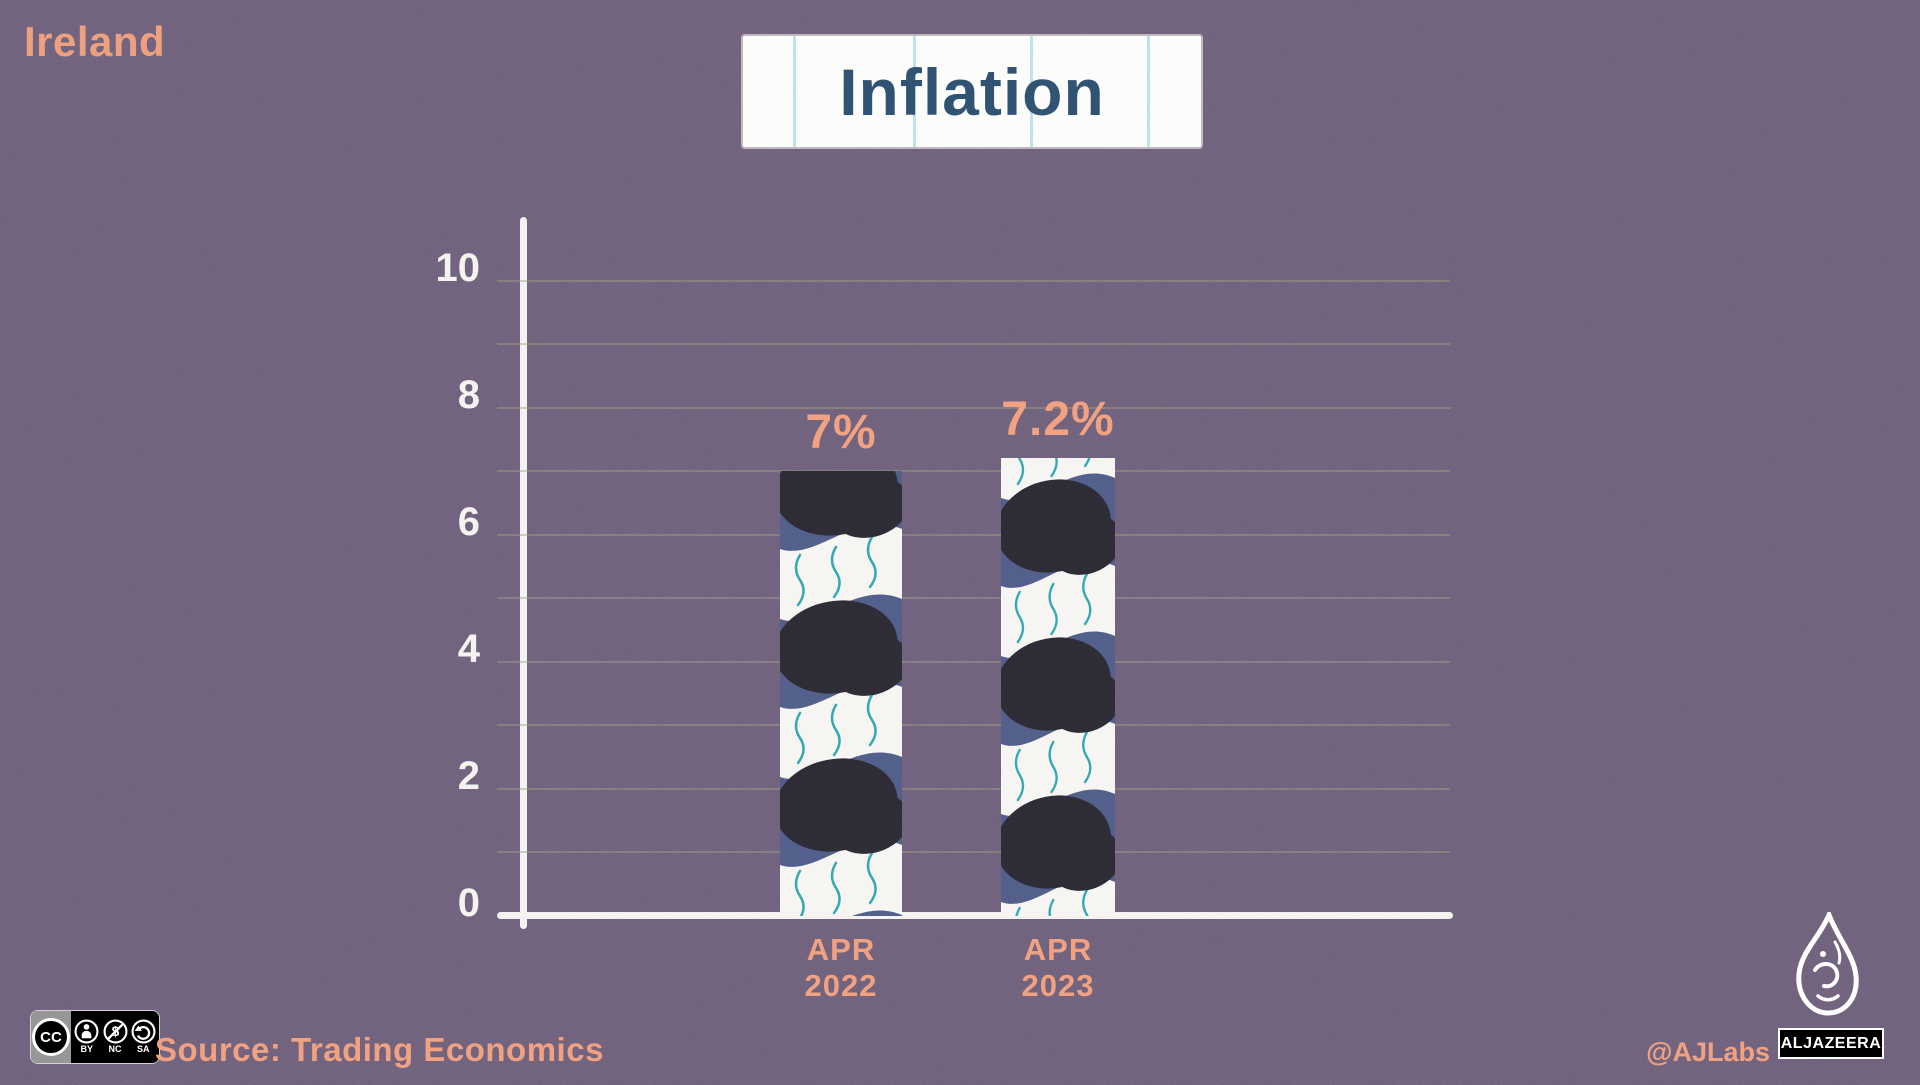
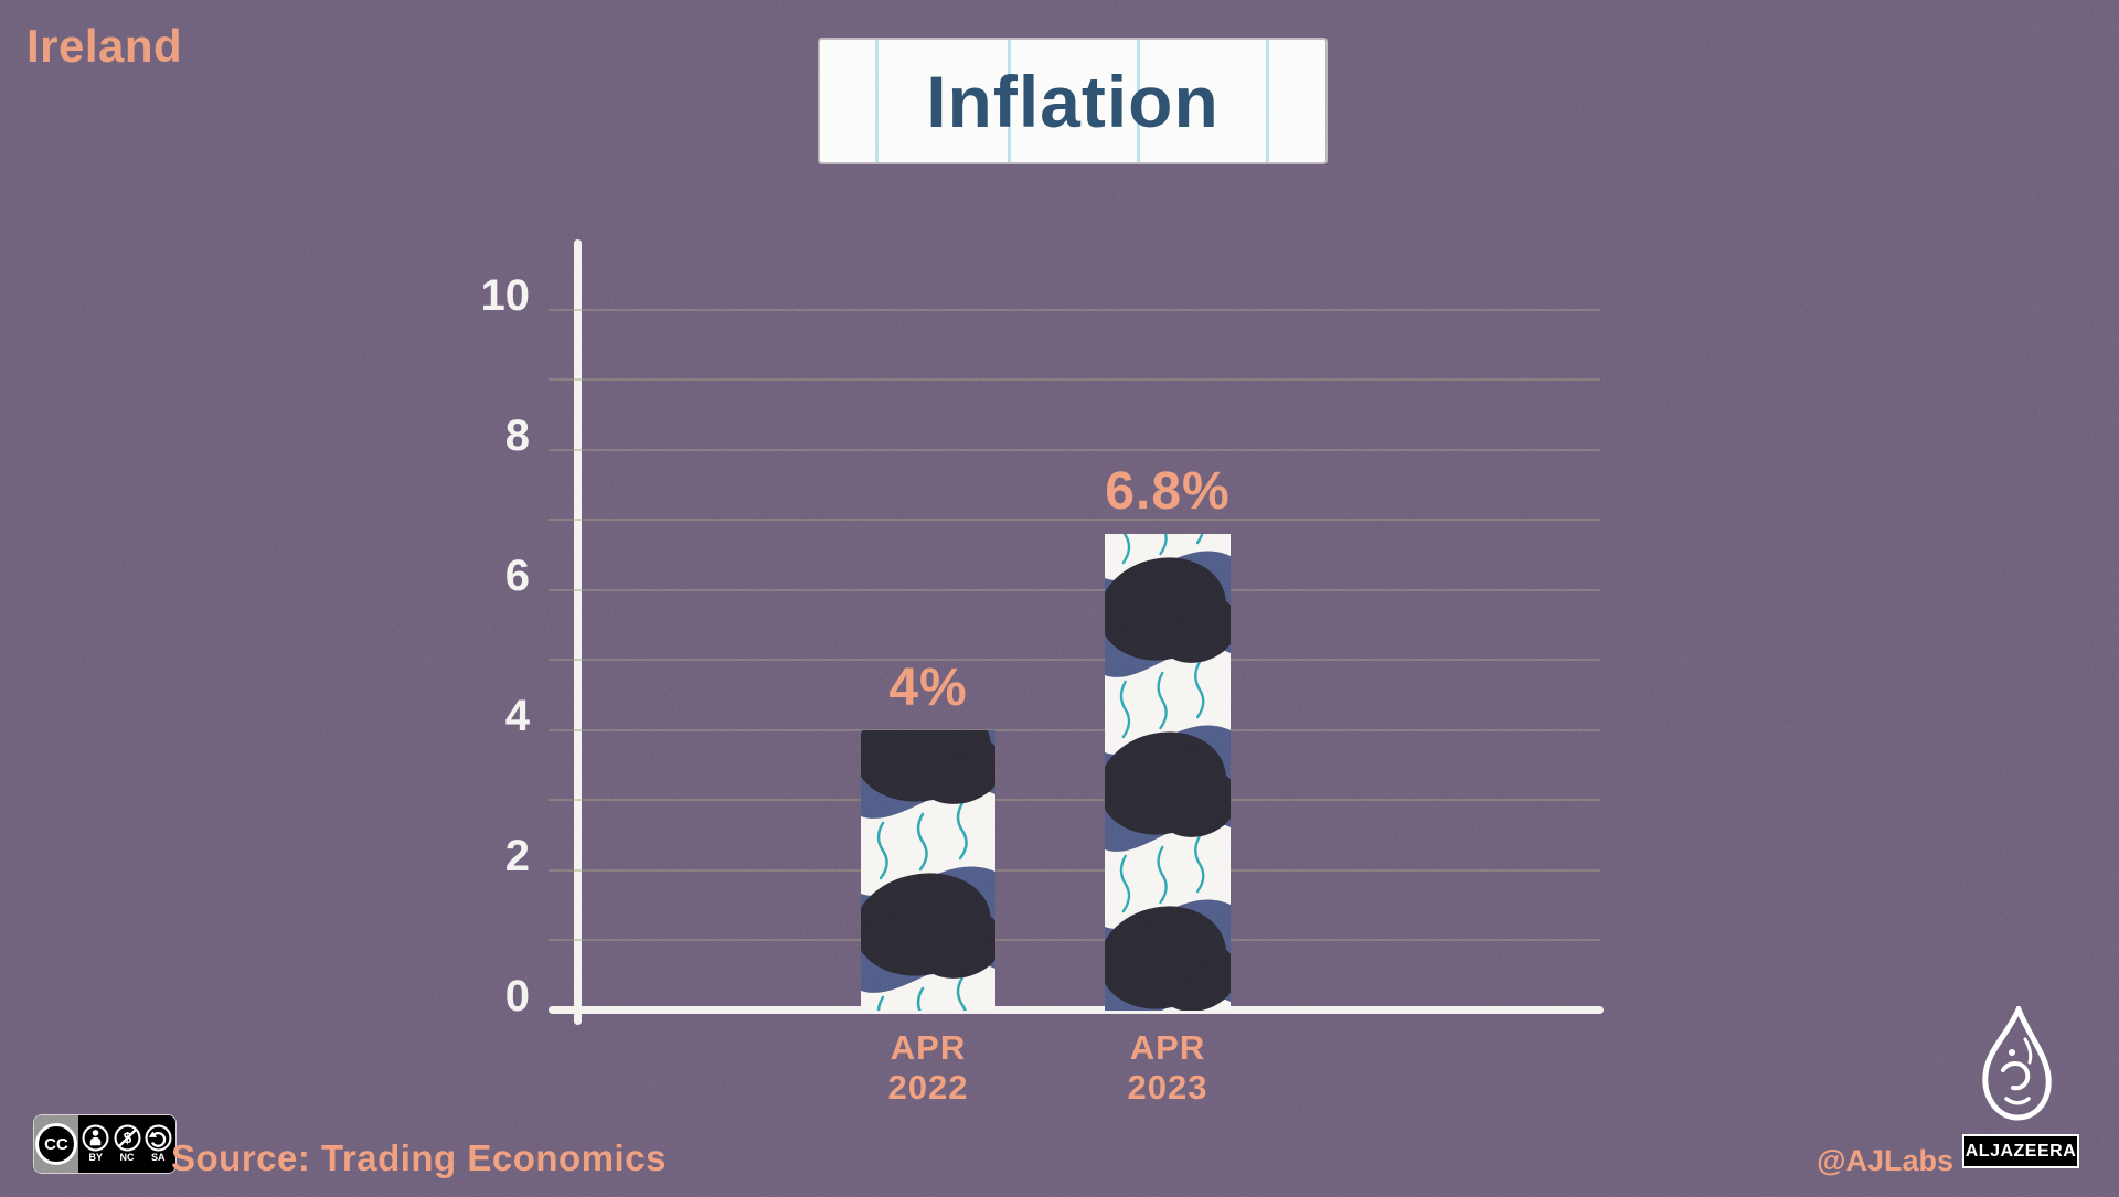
APR 2022: 7% -> 4%
APR 2023: 7.2% -> 6.8%
